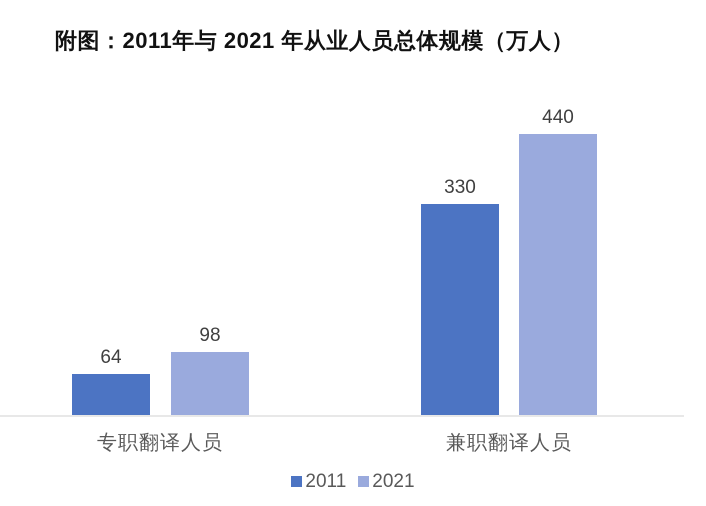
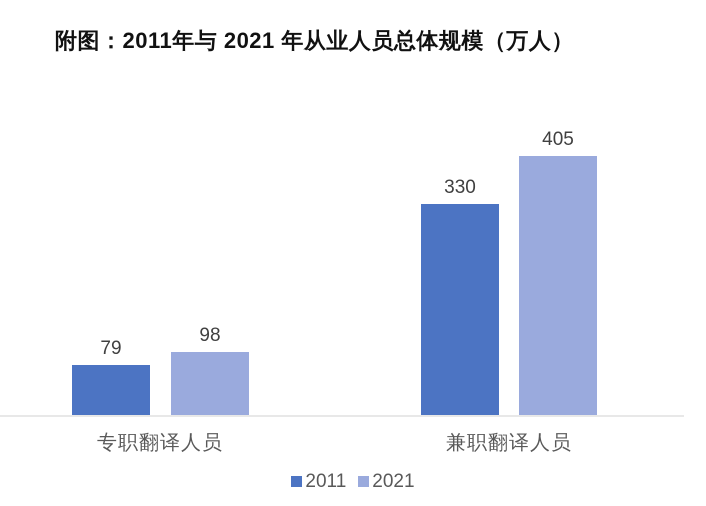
2011/专职翻译人员: 64 -> 79
2021/兼职翻译人员: 440 -> 405
